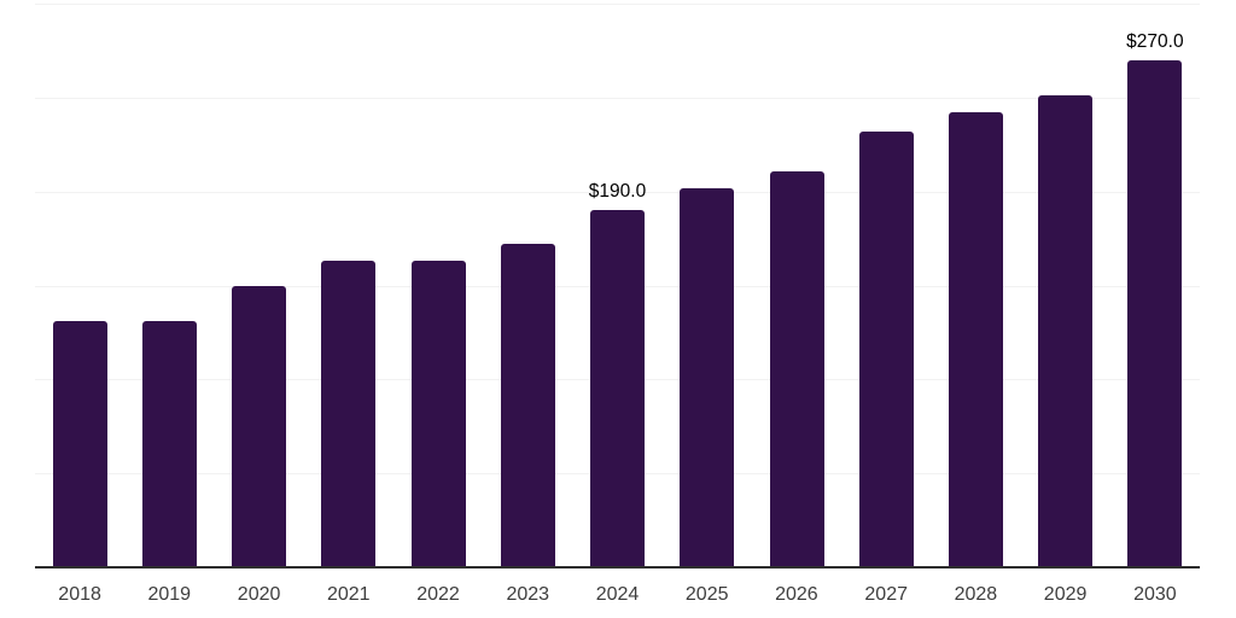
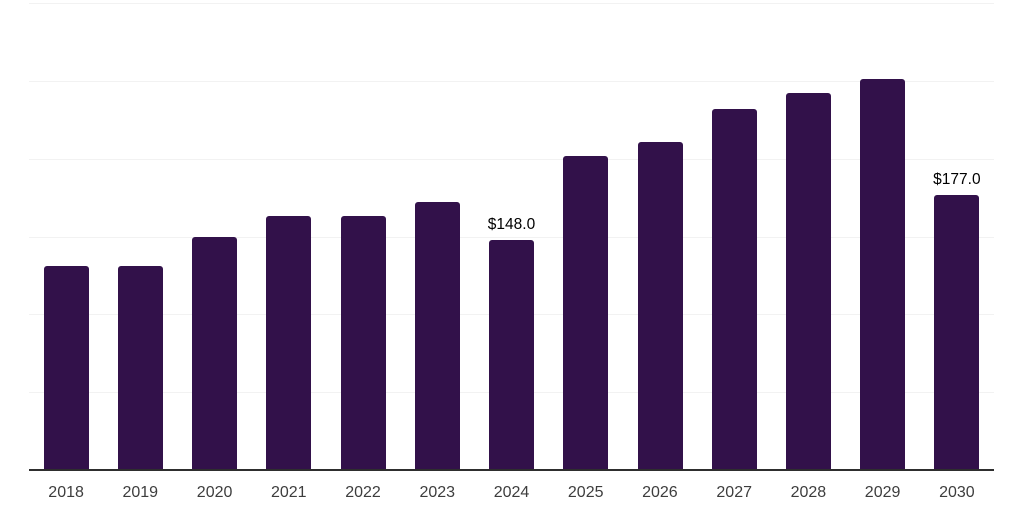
2024: $190.0 -> $148.0
2030: $270.0 -> $177.0
